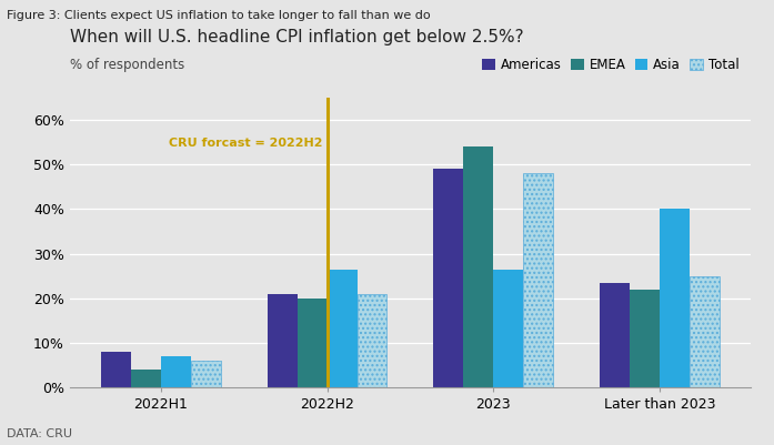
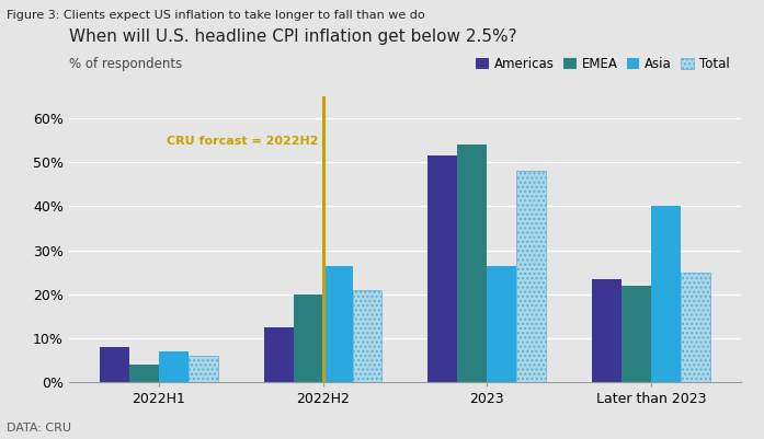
Americas/2022H2: 21.0% -> 12.5%
Americas/2023: 49.0% -> 51.5%
